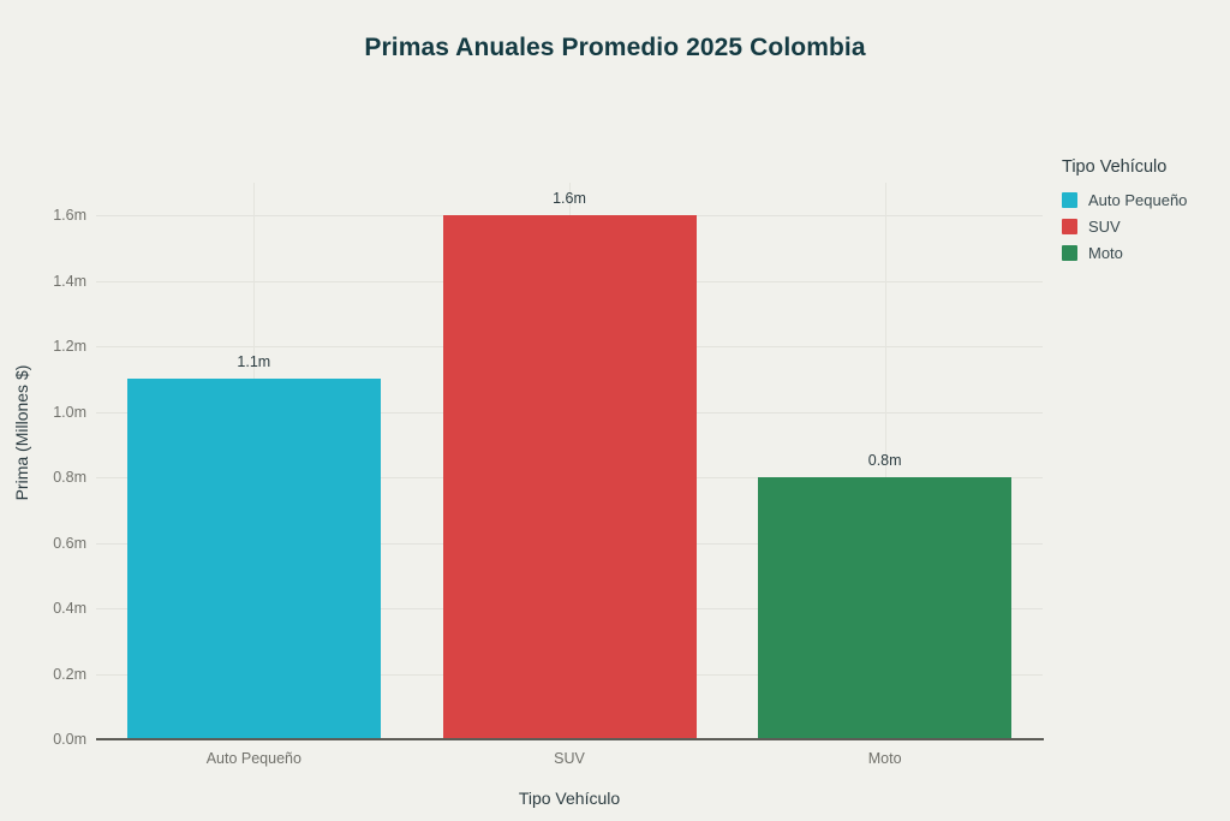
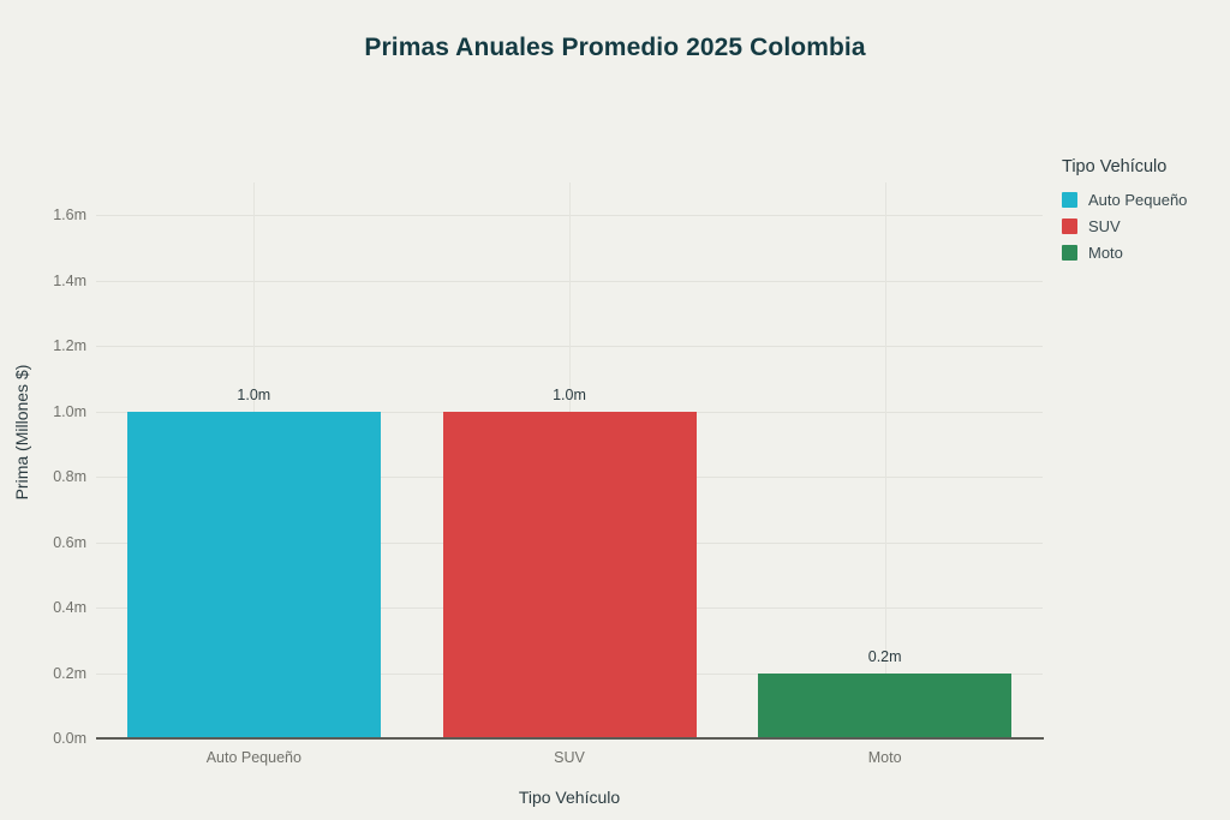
Auto Pequeño: 1.1m -> 1.0m
SUV: 1.6m -> 1.0m
Moto: 0.8m -> 0.2m
